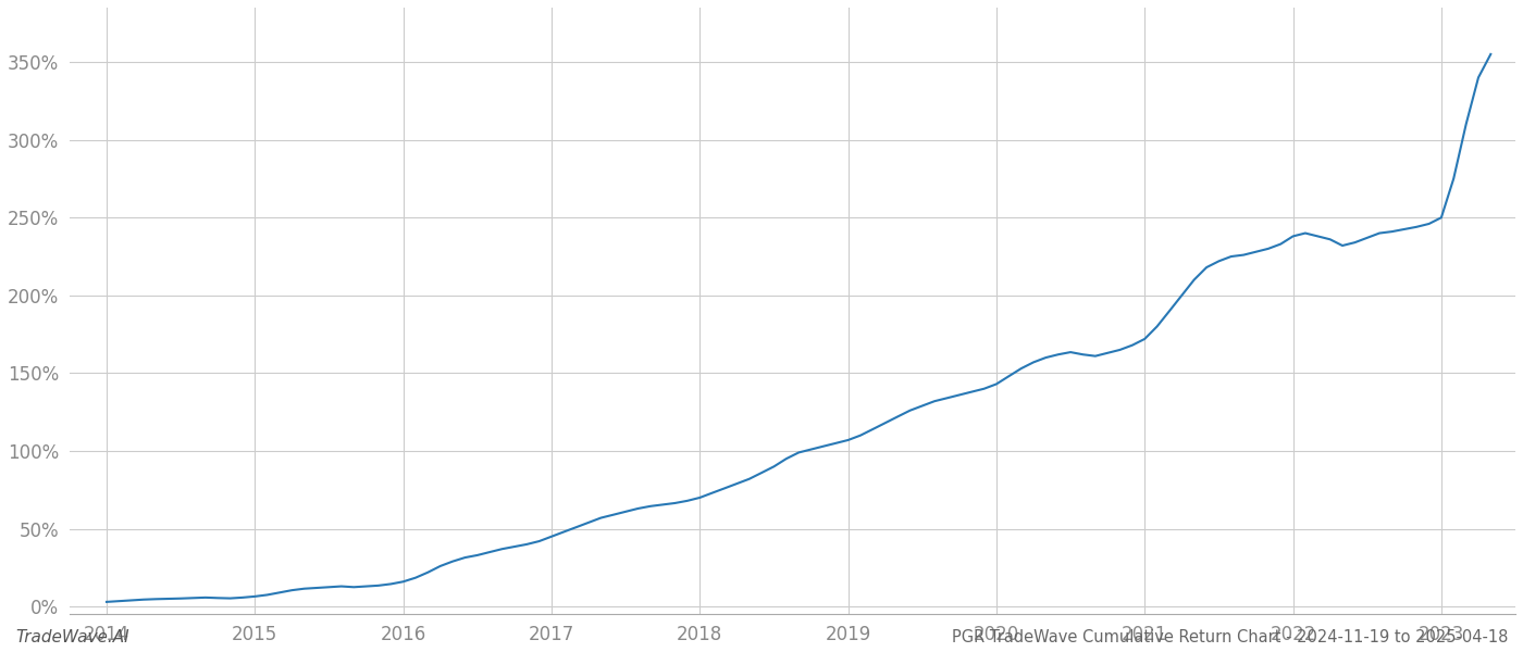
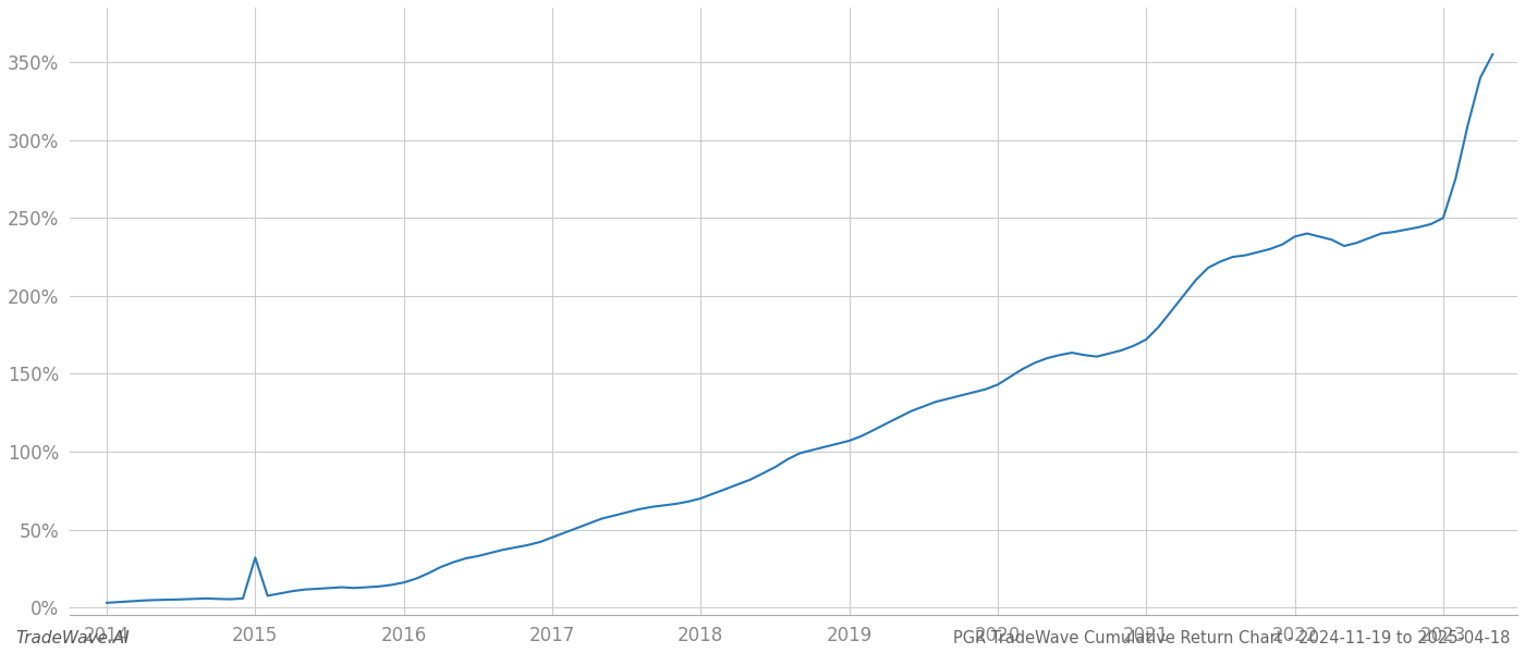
2015: 6% -> 32%
